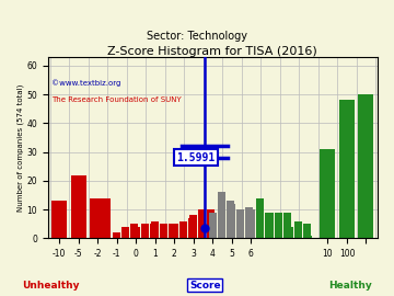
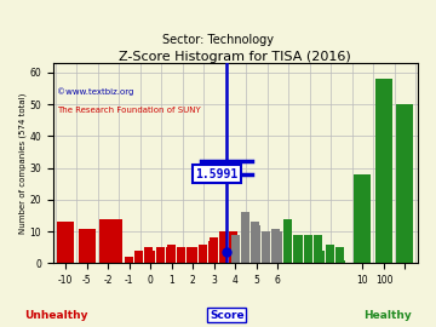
-5: 22 -> 11
10: 31 -> 28
100: 48 -> 58
